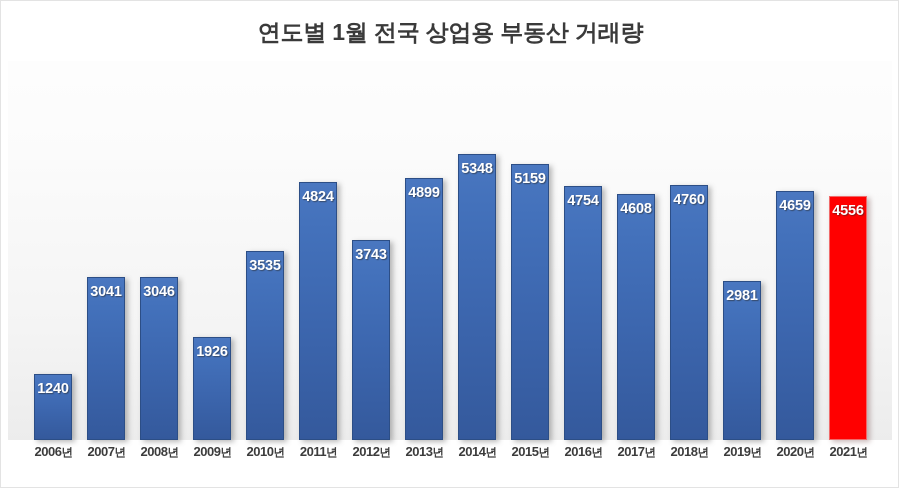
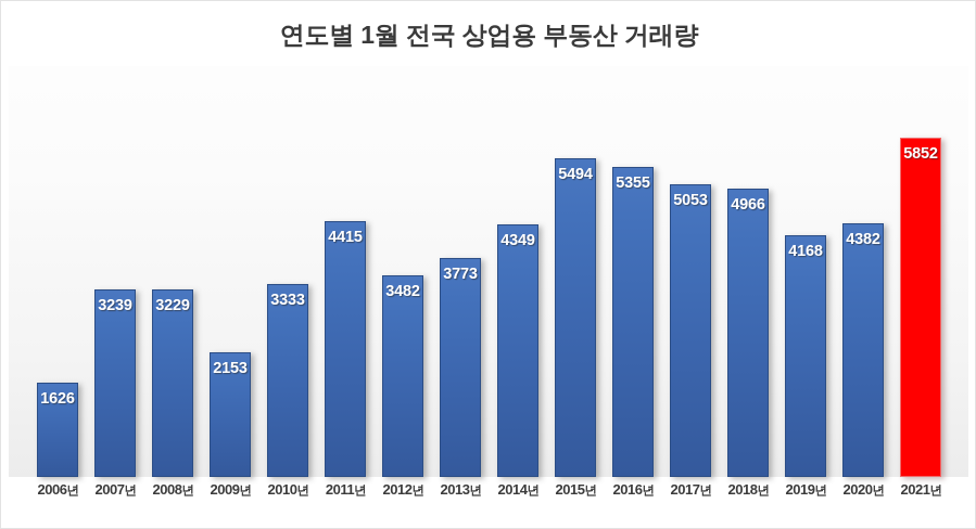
2006년: 1240 -> 1626
2007년: 3041 -> 3239
2008년: 3046 -> 3229
2009년: 1926 -> 2153
2010년: 3535 -> 3333
2011년: 4824 -> 4415
2012년: 3743 -> 3482
2013년: 4899 -> 3773
2014년: 5348 -> 4349
2015년: 5159 -> 5494
2016년: 4754 -> 5355
2017년: 4608 -> 5053
2018년: 4760 -> 4966
2019년: 2981 -> 4168
2020년: 4659 -> 4382
2021년: 4556 -> 5852
